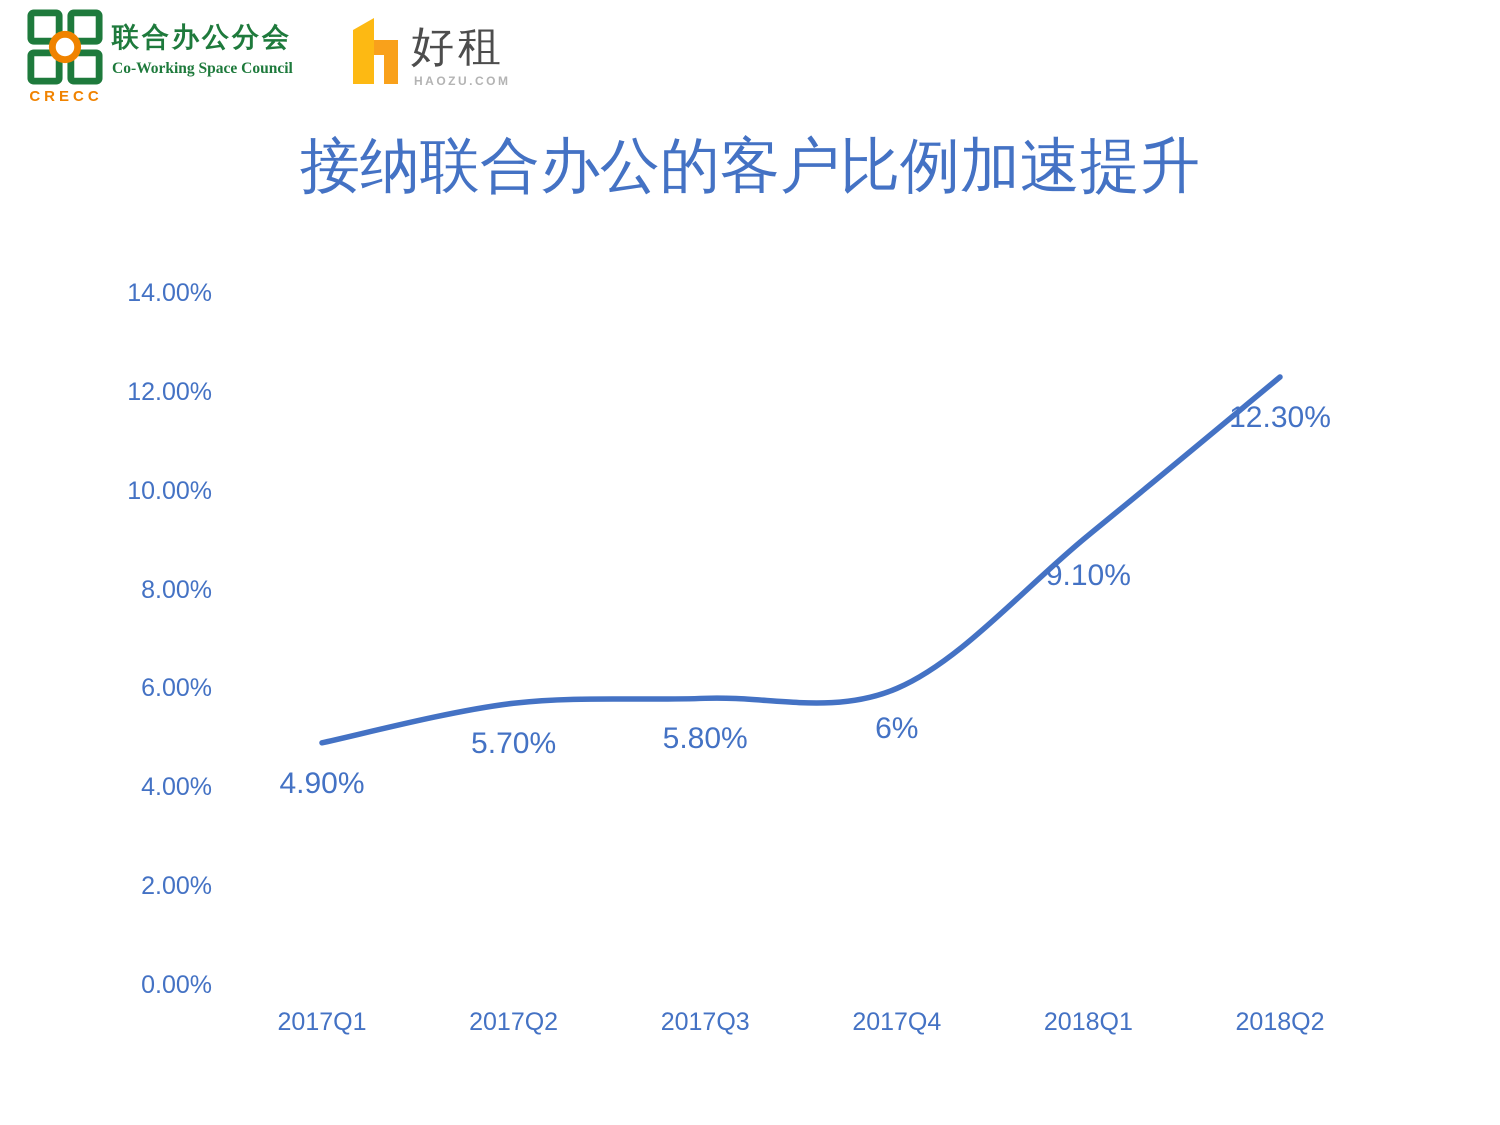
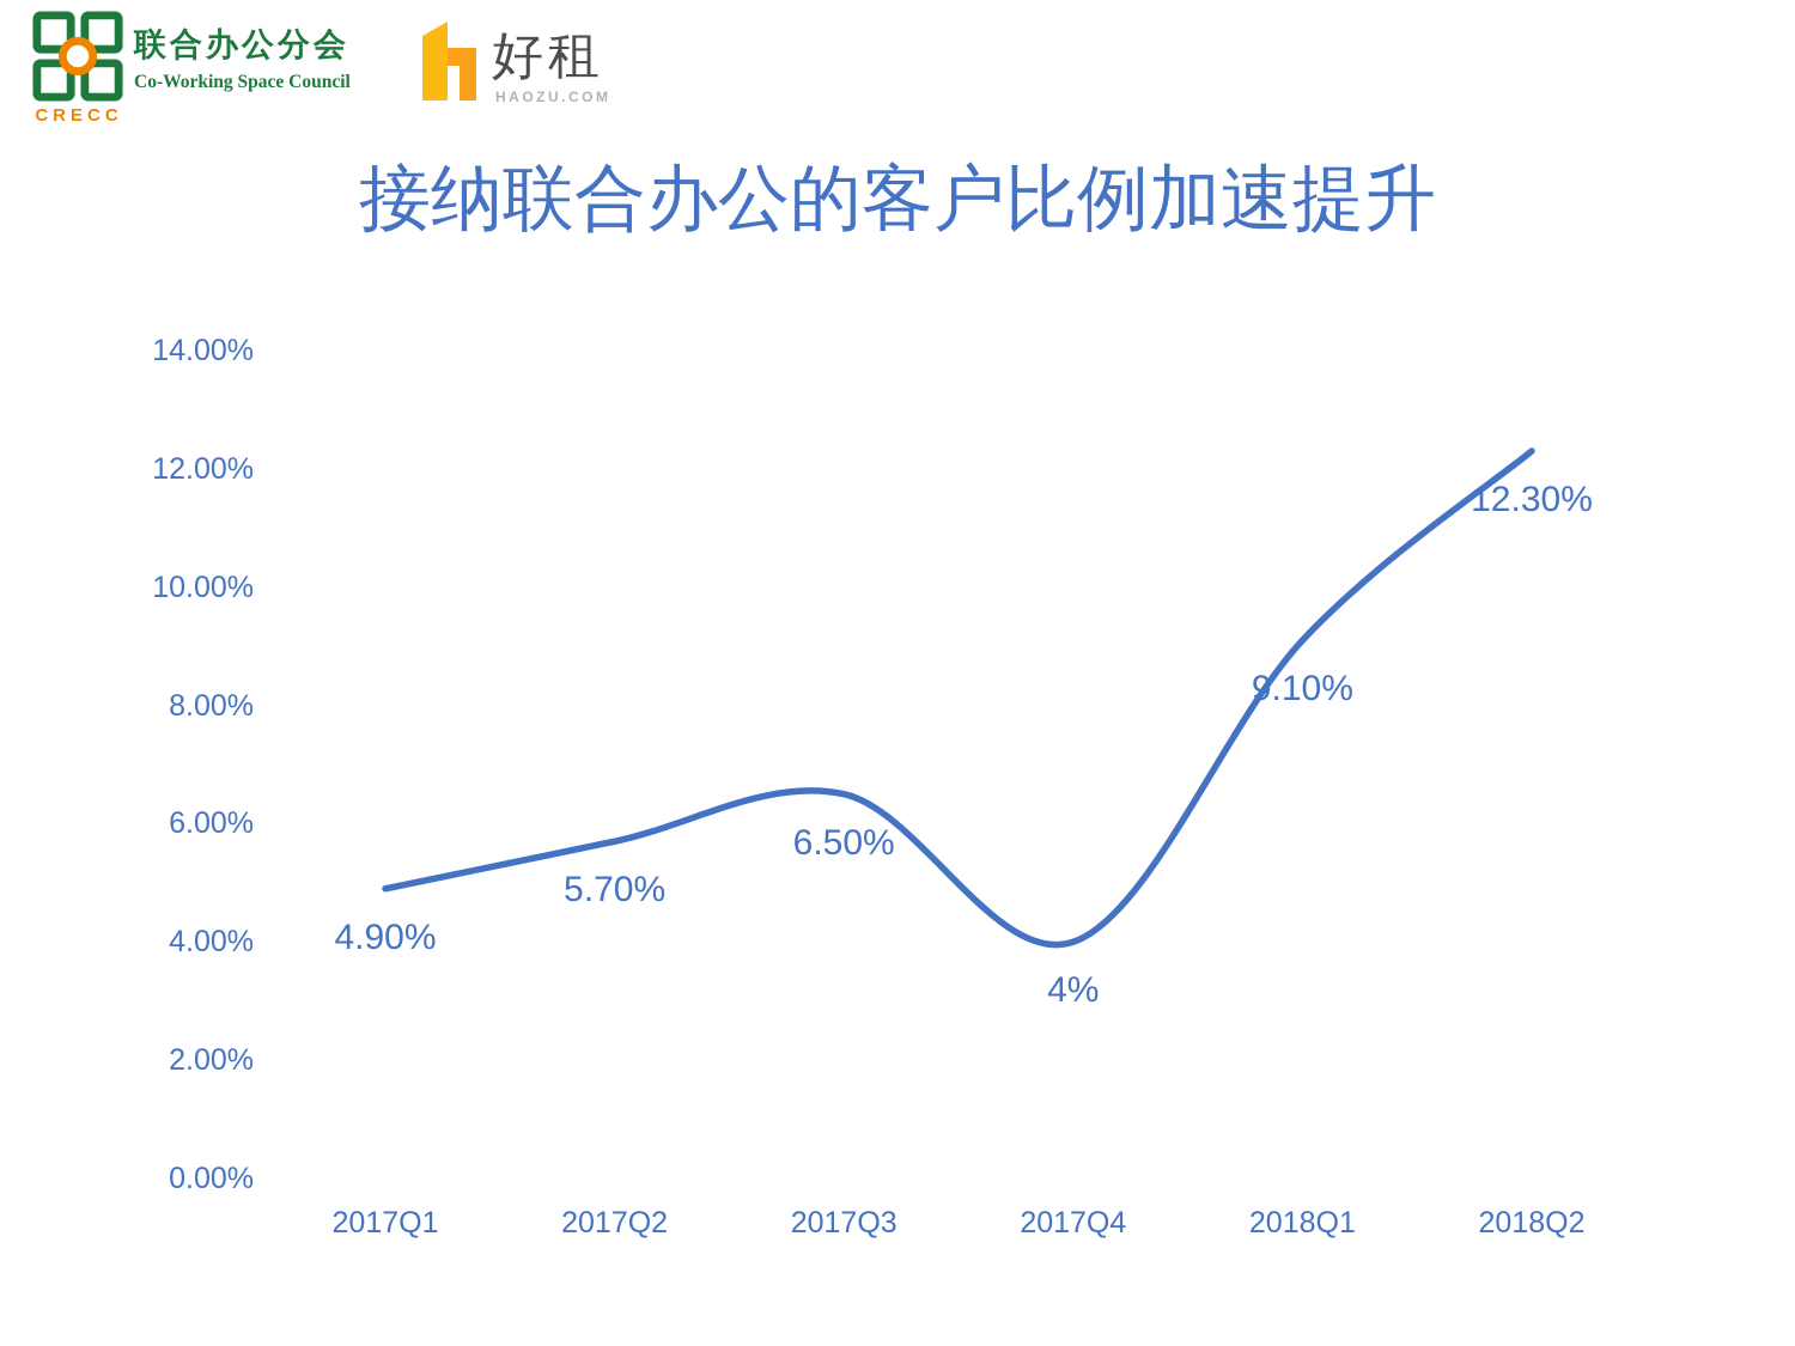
2017Q3: 5.80% -> 6.50%
2017Q4: 6% -> 4%
